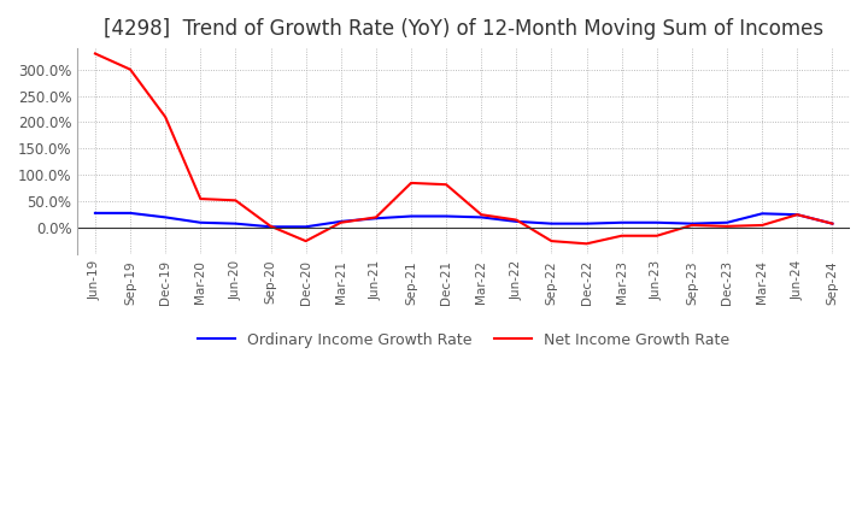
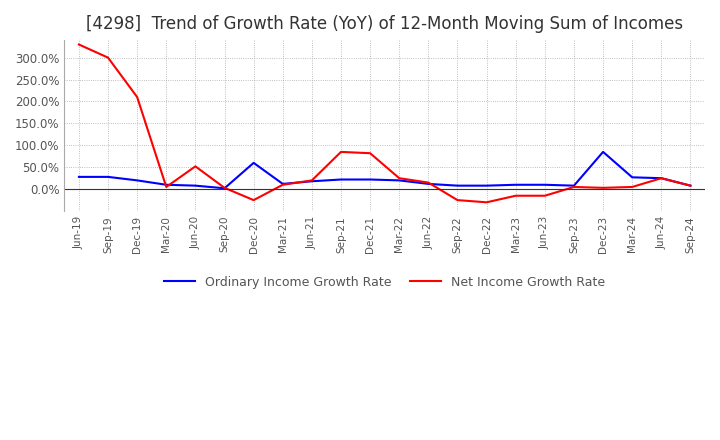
Net Income Growth Rate/Mar-20: 55% -> 5%
Ordinary Income Growth Rate/Dec-20: 2% -> 60%
Ordinary Income Growth Rate/Dec-23: 10% -> 85%
